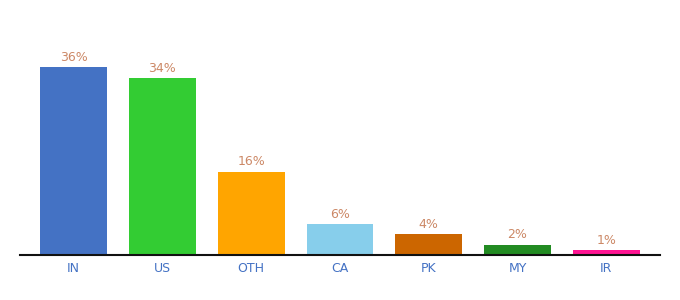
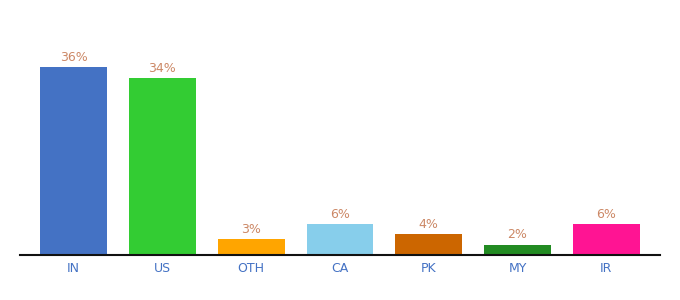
OTH: 16% -> 3%
IR: 1% -> 6%
